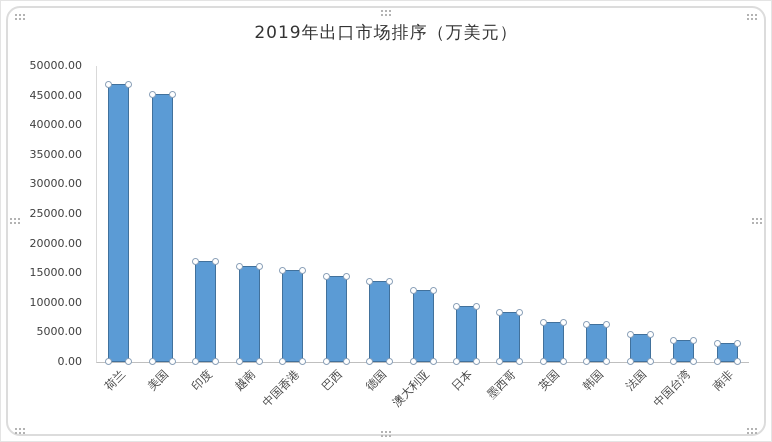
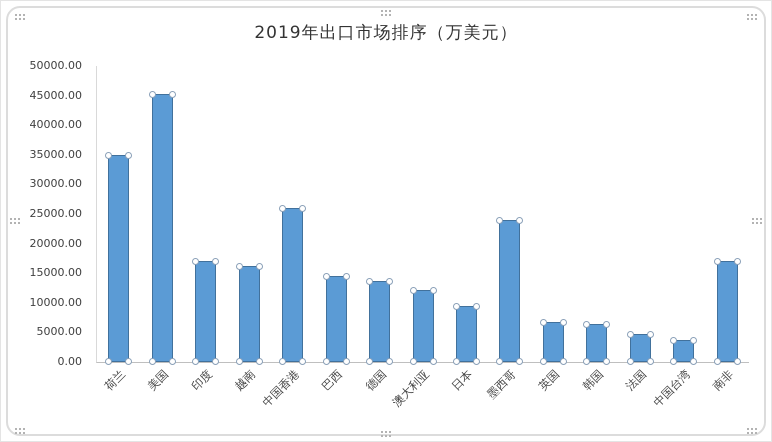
荷兰: 47000 -> 35000
中国香港: 16000 -> 26000
墨西哥: 8000 -> 24000
南非: 3000 -> 17000
